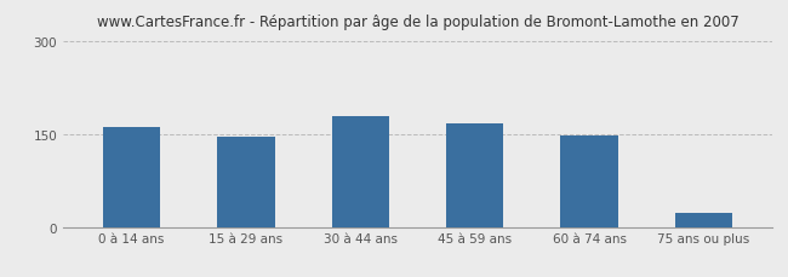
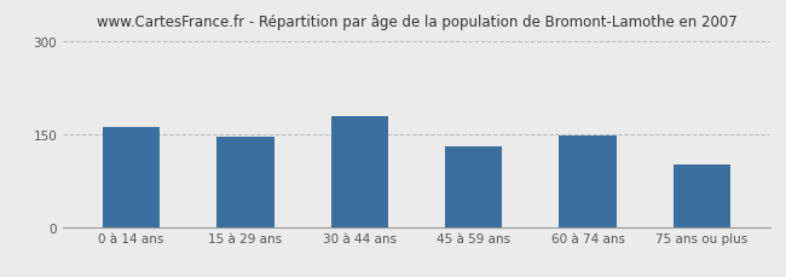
45 à 59 ans: 168 -> 130
75 ans ou plus: 22 -> 100
